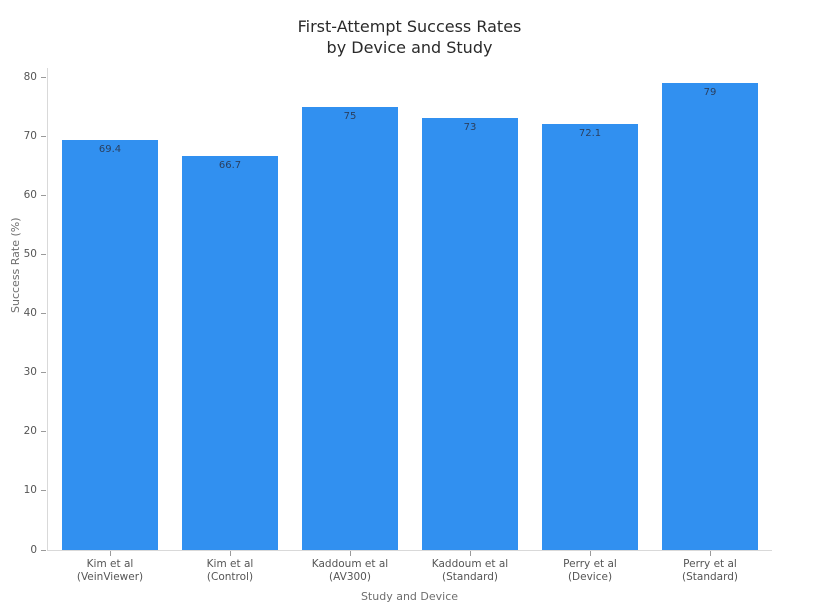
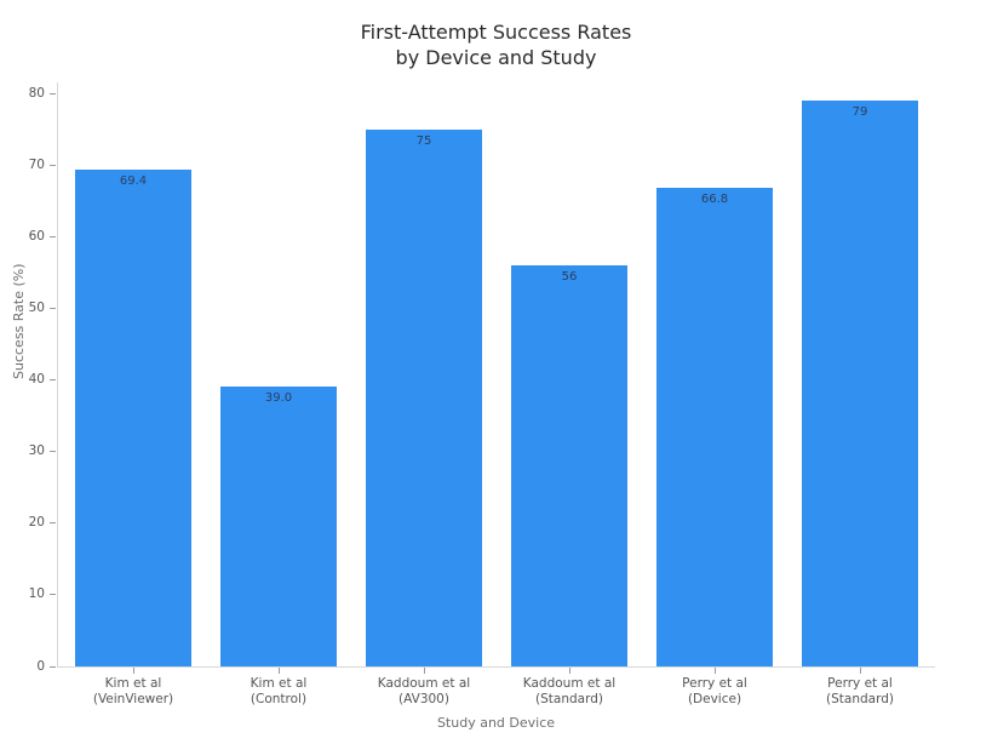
Kim et al (Control): 66.7 -> 39.0
Kaddoum et al (Standard): 73 -> 56
Perry et al (Device): 72.1 -> 66.8
